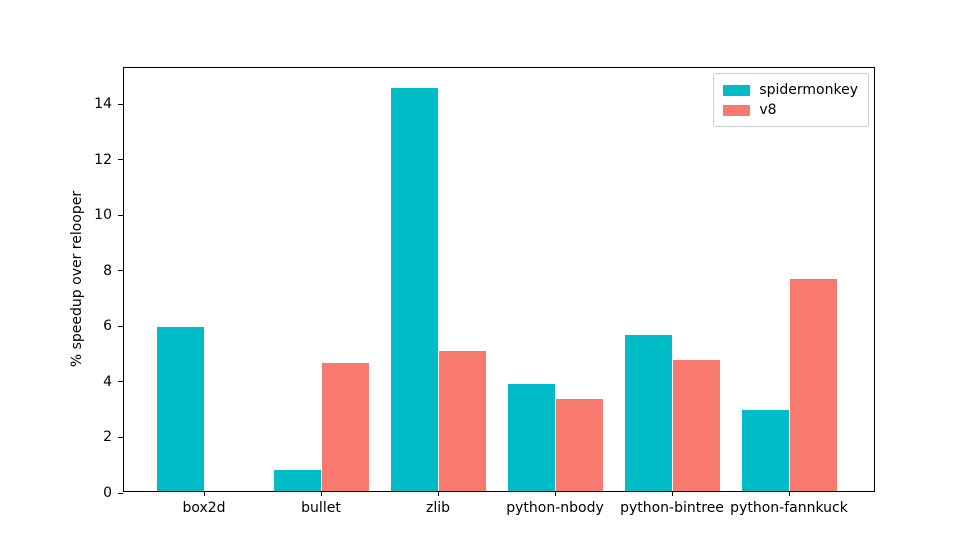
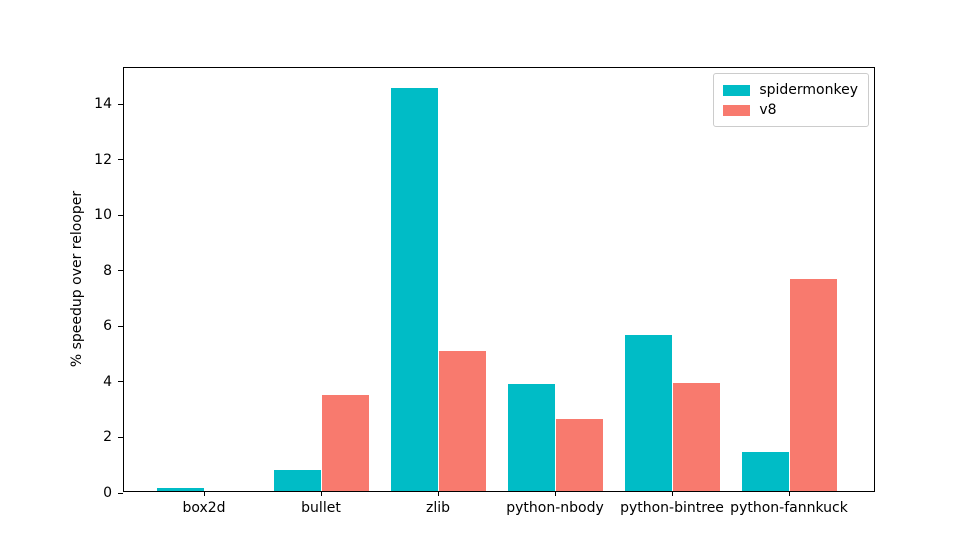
spidermonkey/box2d: 5.9 -> 0.1
v8/bullet: 4.6 -> 3.5
v8/python-nbody: 3.3 -> 2.6
v8/python-bintree: 4.7 -> 3.9
spidermonkey/python-fannkuck: 2.9 -> 1.4
